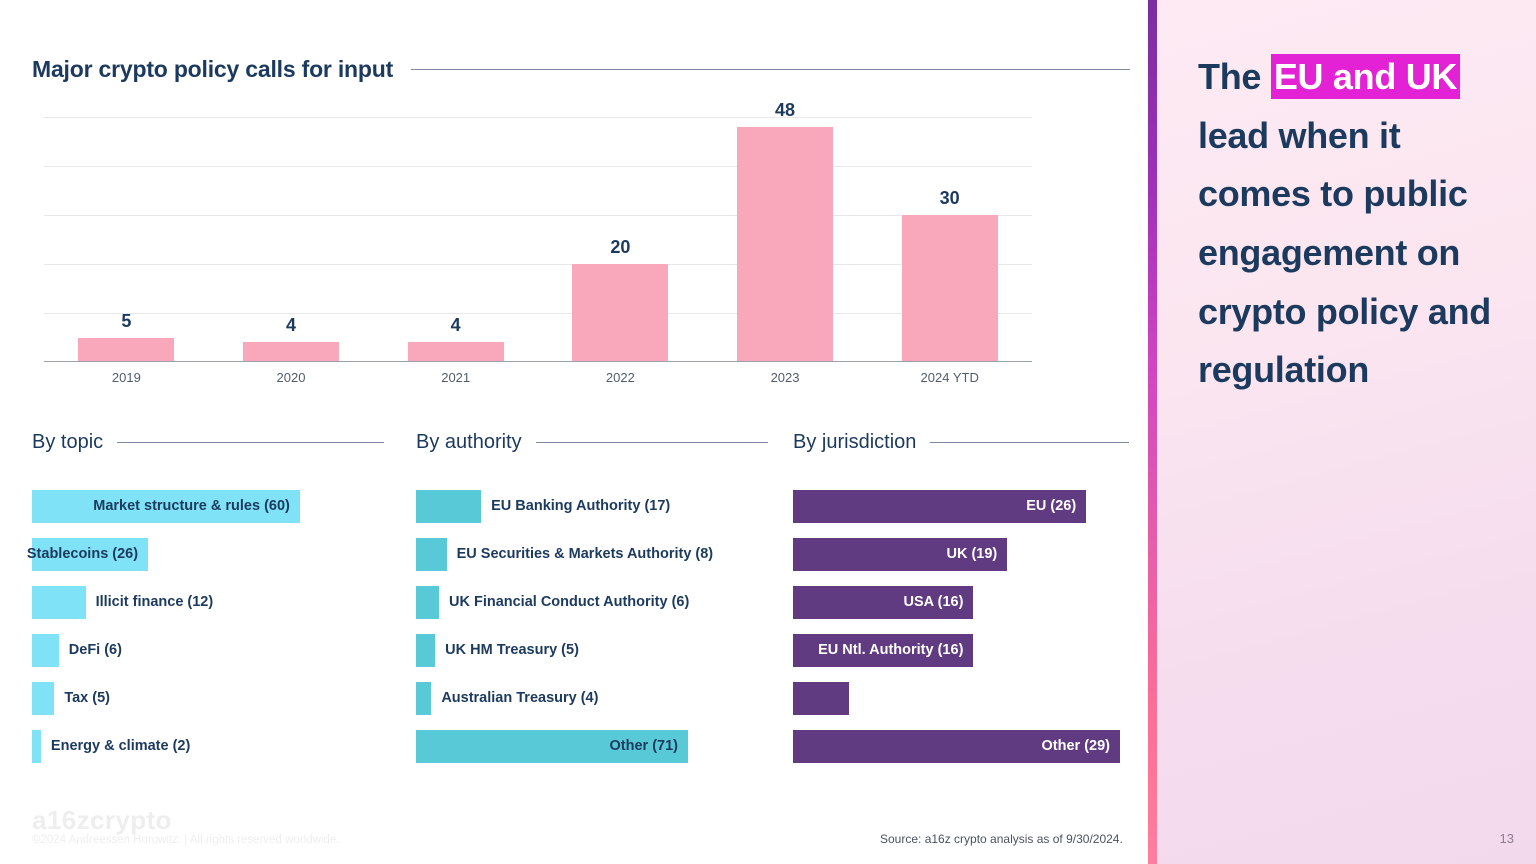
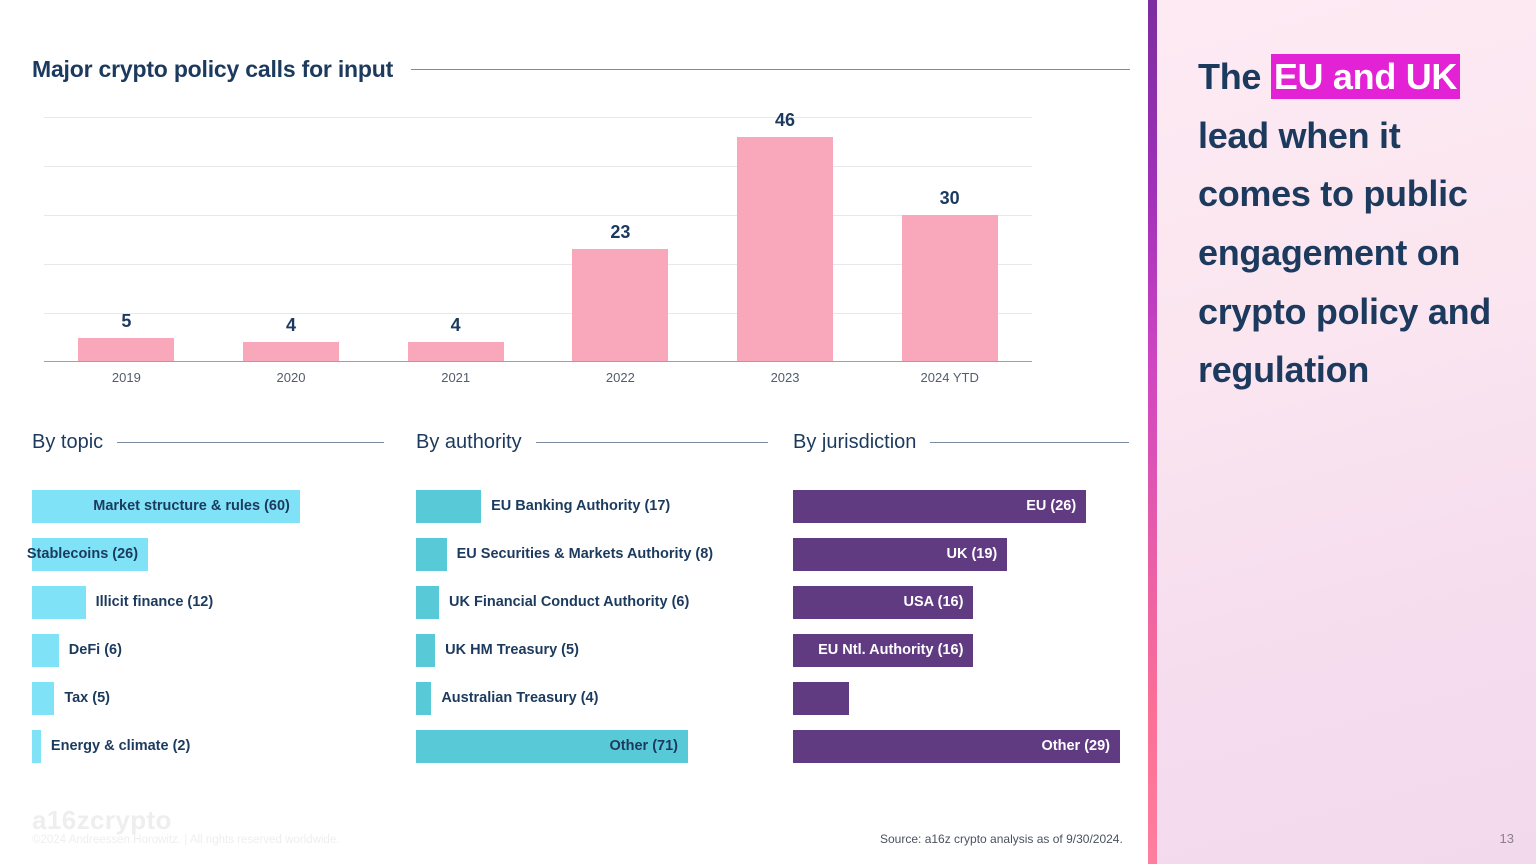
2022: 20 -> 23
2023: 48 -> 46
